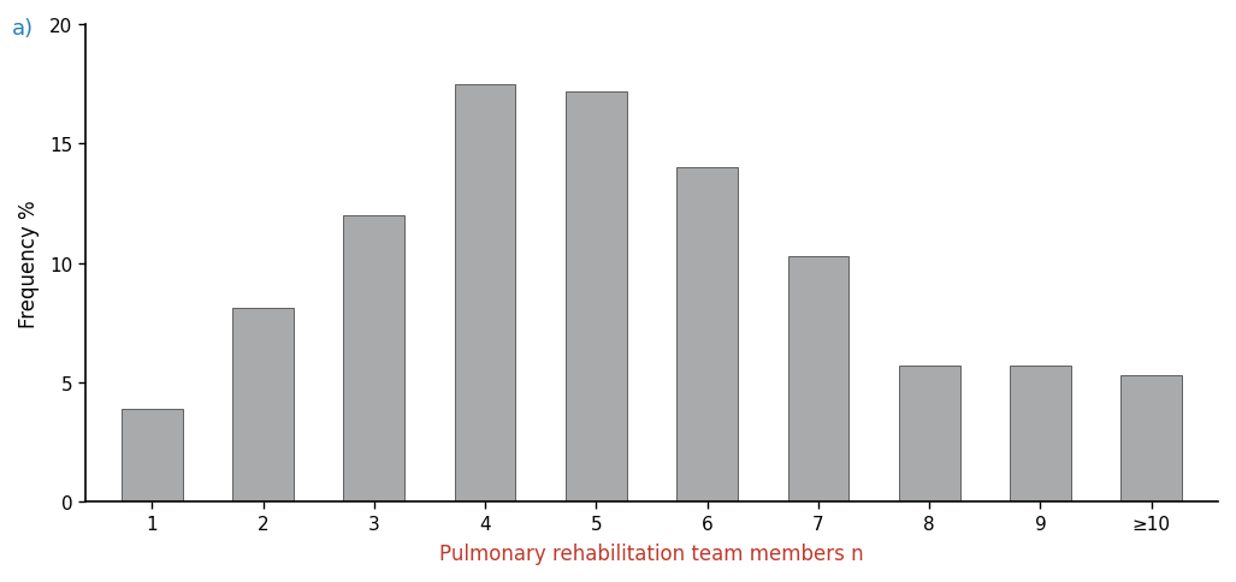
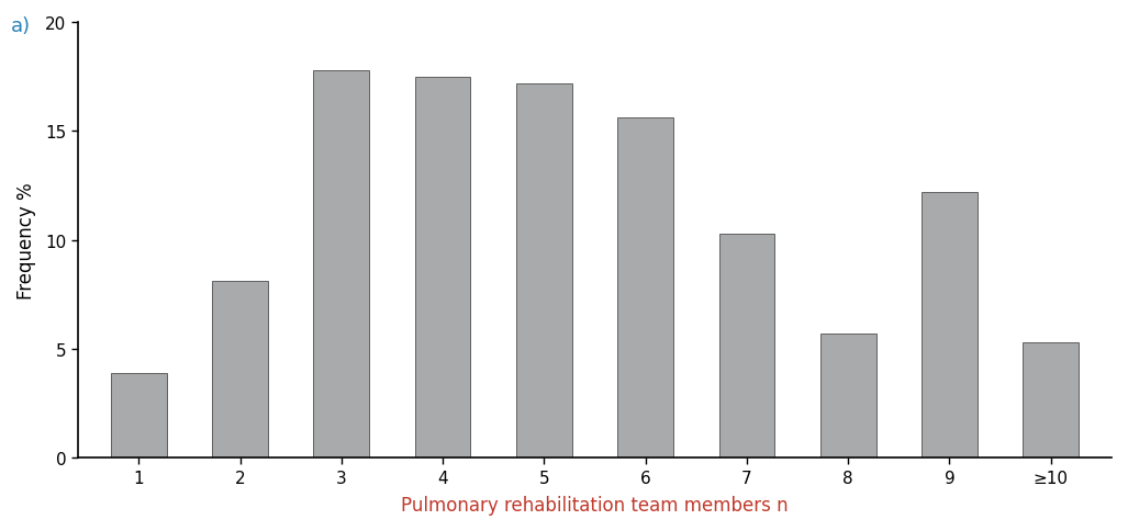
3: 12.0 -> 17.8
6: 14.0 -> 15.6
9: 5.7 -> 12.2
